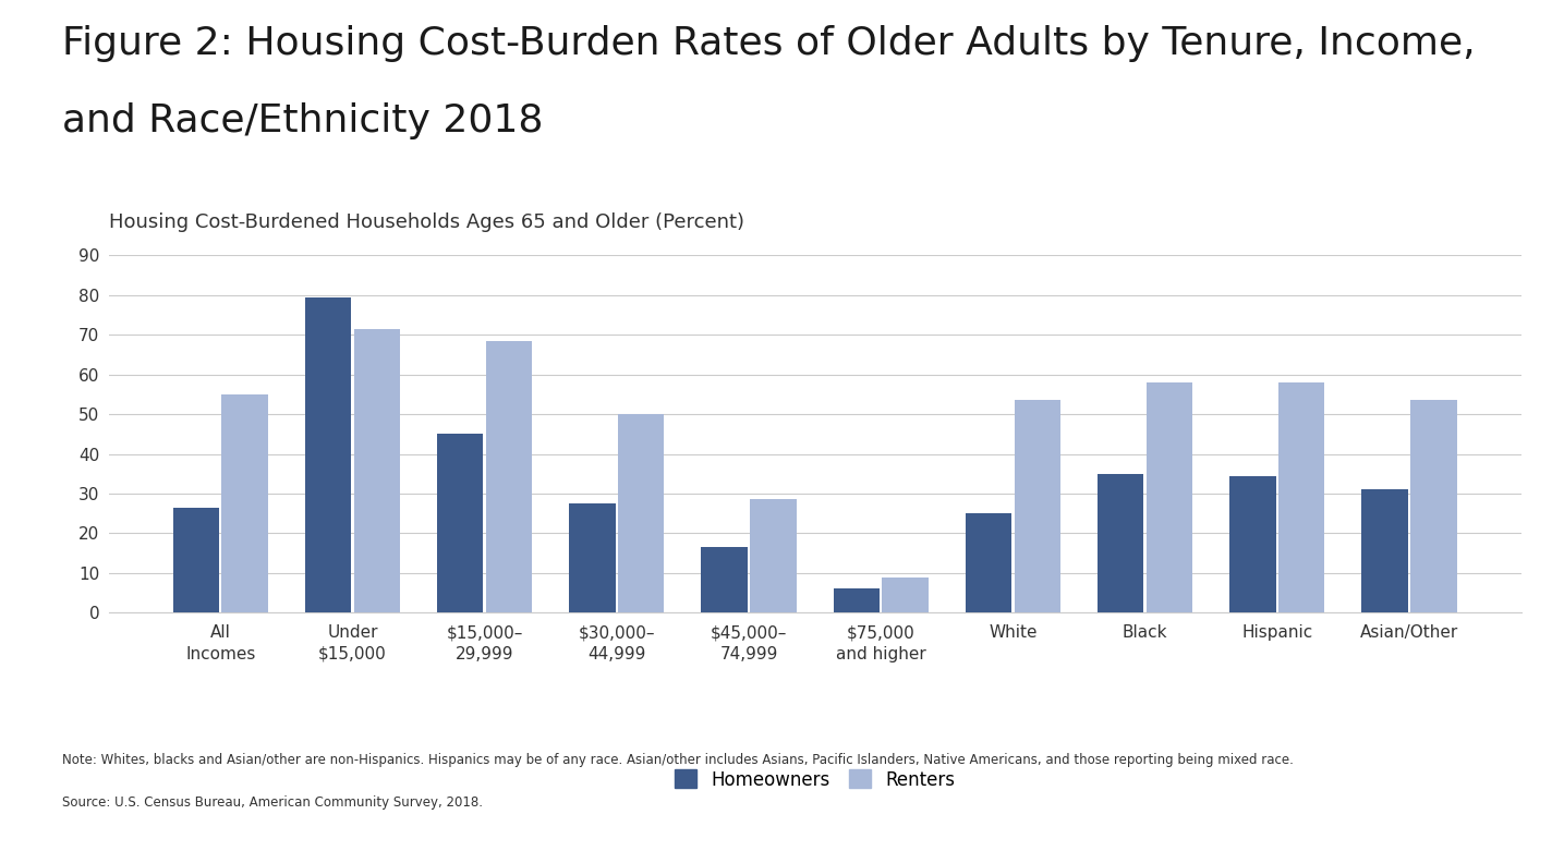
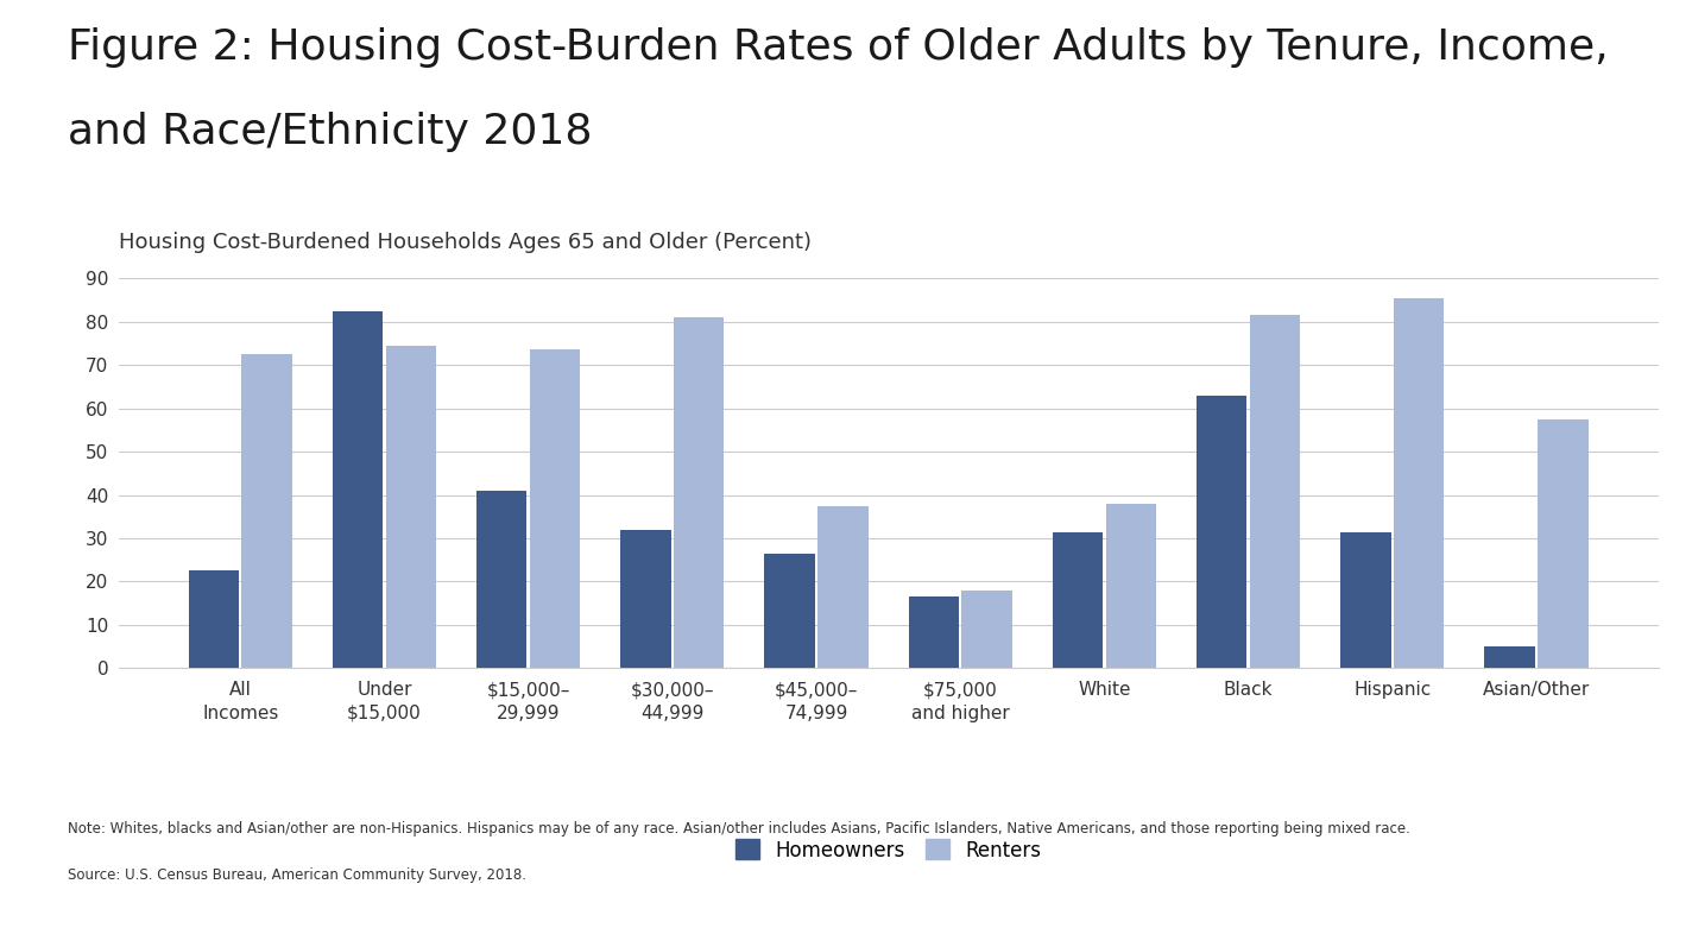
Homeowners/All Incomes: 26.5 -> 22.5
Renters/All Incomes: 55.0 -> 72.5
Homeowners/Under $15,000: 79.5 -> 82.5
Renters/Under $15,000: 71.5 -> 74.5
Homeowners/$15,000– 29,999: 45.0 -> 41.0
Renters/$15,000– 29,999: 68.5 -> 73.5
Homeowners/$30,000– 44,999: 27.5 -> 32.0
Renters/$30,000– 44,999: 50.0 -> 81.0
Homeowners/$45,000– 74,999: 16.5 -> 26.5
Renters/$45,000– 74,999: 28.5 -> 37.5
Homeowners/$75,000 and higher: 6.0 -> 16.5
Renters/$75,000 and higher: 9.0 -> 18.0
Homeowners/White: 25.0 -> 31.5
Renters/White: 53.5 -> 38.0
Homeowners/Black: 35.0 -> 63.0
Renters/Black: 58.0 -> 81.5
Homeowners/Hispanic: 34.5 -> 31.5
Renters/Hispanic: 58.0 -> 85.5
Homeowners/Asian/Other: 31.0 -> 5.0
Renters/Asian/Other: 53.5 -> 57.5
